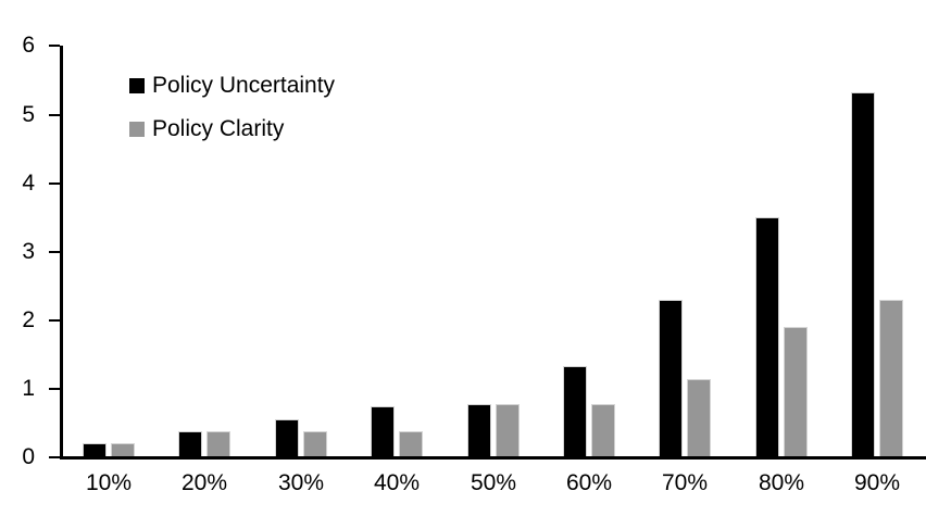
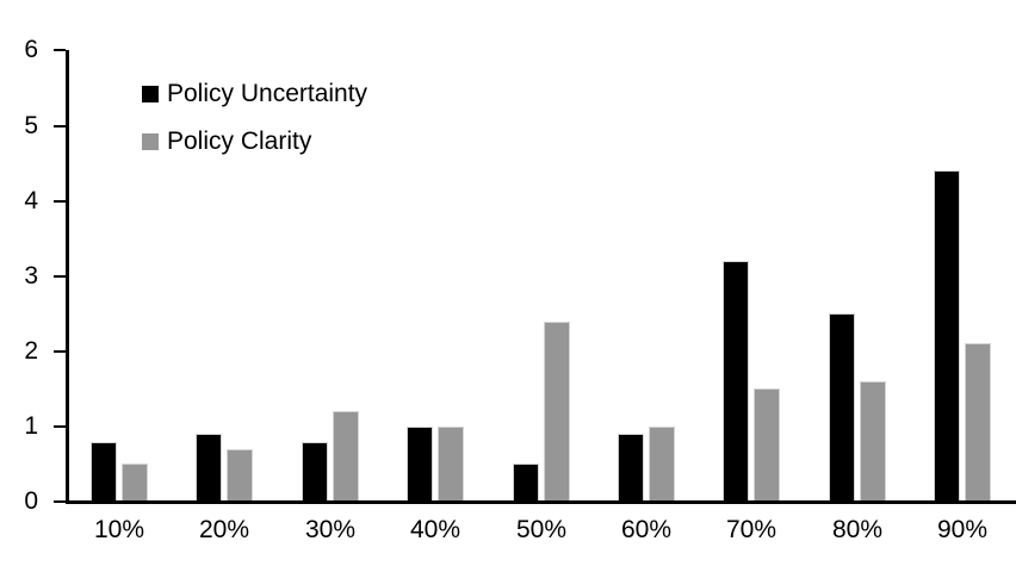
Policy Uncertainty/10%: 0.2 -> 0.8
Policy Clarity/10%: 0.2 -> 0.5
Policy Uncertainty/20%: 0.4 -> 0.9
Policy Clarity/20%: 0.4 -> 0.7
Policy Uncertainty/30%: 0.6 -> 0.8
Policy Clarity/30%: 0.4 -> 1.2
Policy Uncertainty/40%: 0.8 -> 1.0
Policy Clarity/40%: 0.4 -> 1.0
Policy Uncertainty/50%: 0.8 -> 0.5
Policy Clarity/50%: 0.8 -> 2.4
Policy Uncertainty/60%: 1.3 -> 0.9
Policy Clarity/60%: 0.8 -> 1.0
Policy Uncertainty/70%: 2.3 -> 3.2
Policy Clarity/70%: 1.1 -> 1.5
Policy Uncertainty/80%: 3.5 -> 2.5
Policy Clarity/80%: 1.9 -> 1.6
Policy Uncertainty/90%: 5.3 -> 4.4
Policy Clarity/90%: 2.3 -> 2.1
